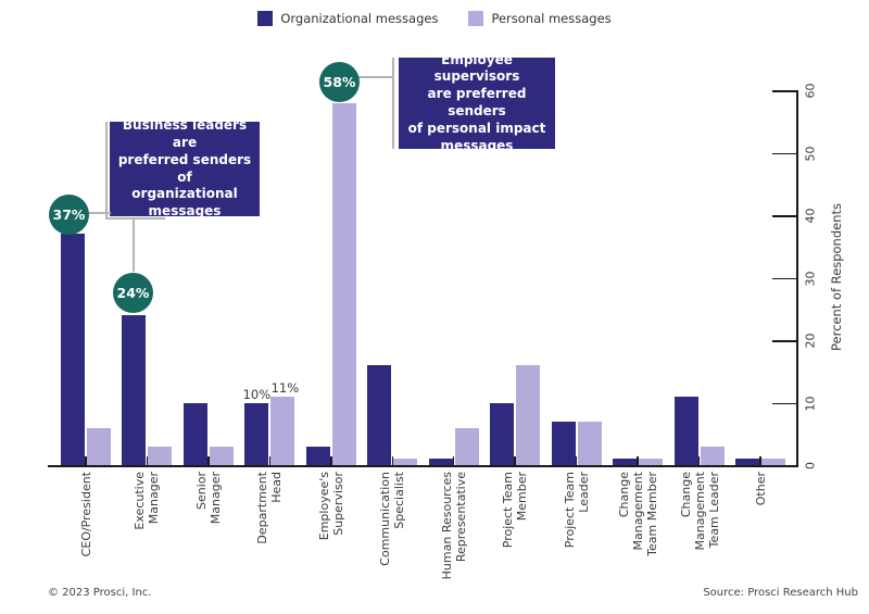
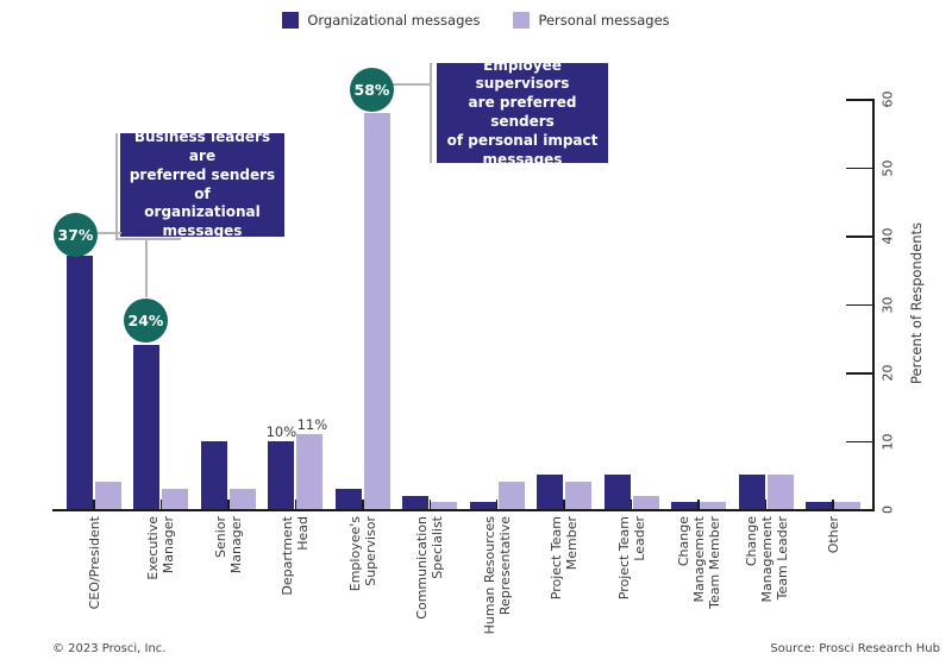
Personal messages/CEO/President: 6 -> 4
Organizational messages/Communication Specialist: 16 -> 2
Personal messages/Human Resources Representative: 6 -> 4
Organizational messages/Project Team Member: 10 -> 5
Personal messages/Project Team Member: 16 -> 4
Organizational messages/Project Team Leader: 7 -> 5
Personal messages/Project Team Leader: 7 -> 2
Organizational messages/Change Management Team Leader: 11 -> 5
Personal messages/Change Management Team Leader: 3 -> 5
